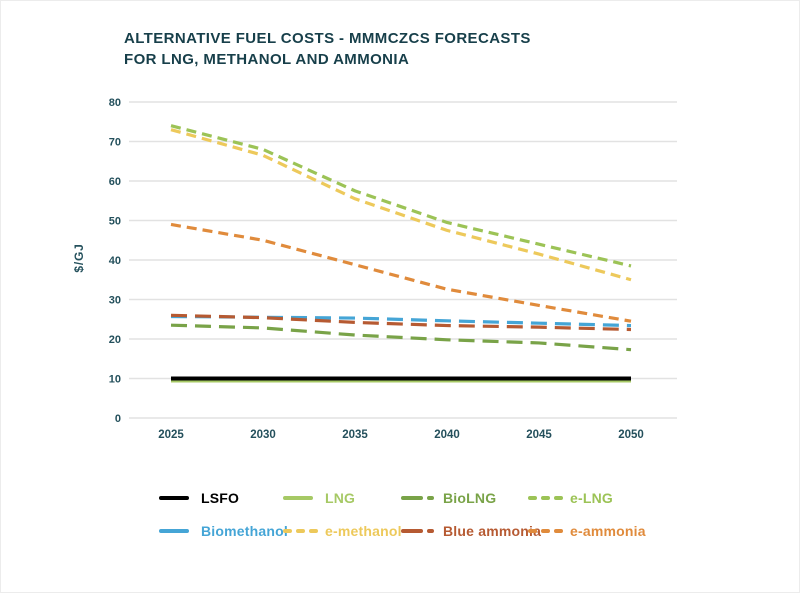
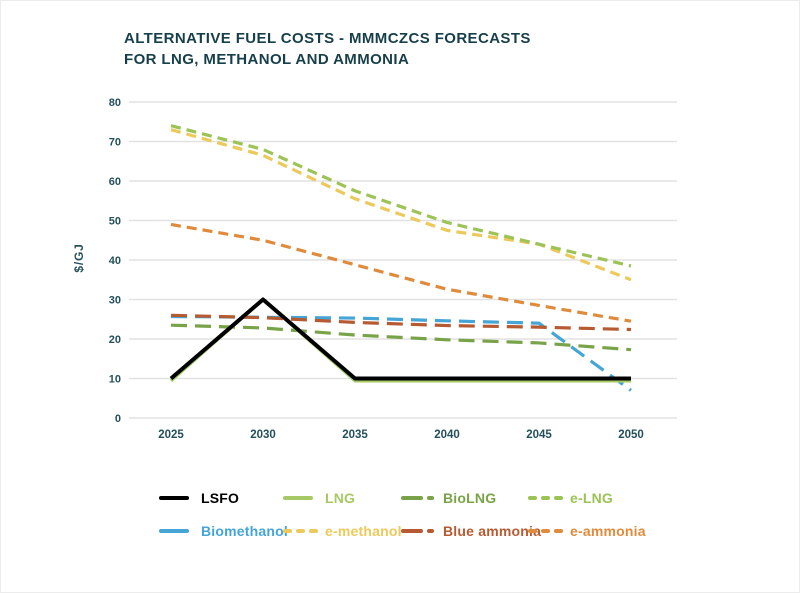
LSFO/2030: 10 -> 30
LNG/2030: 9 -> 30
e-methanol/2045: 42 -> 44
Biomethanol/2050: 23 -> 7
